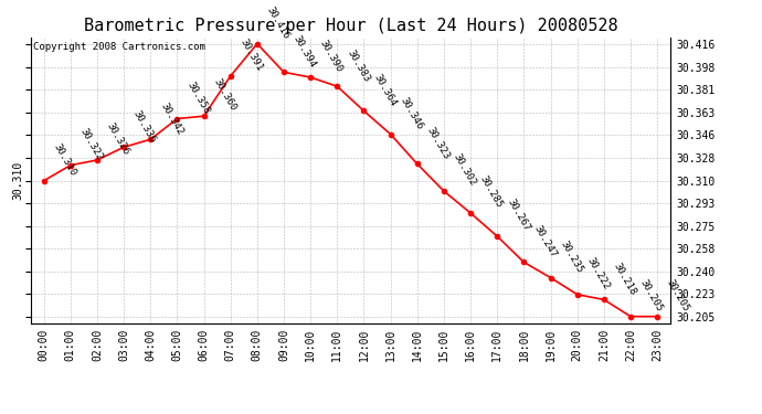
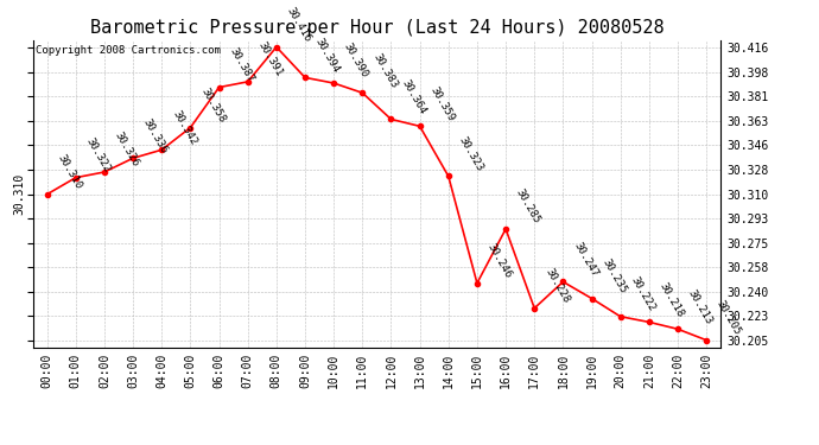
06:00: 30.360 -> 30.387
13:00: 30.346 -> 30.359
15:00: 30.302 -> 30.246
17:00: 30.267 -> 30.228
22:00: 30.205 -> 30.213
